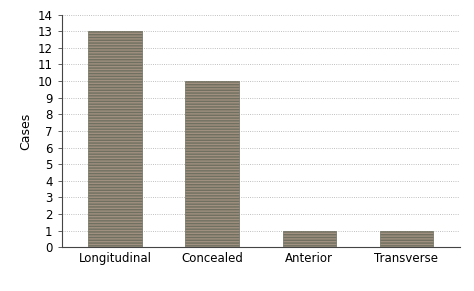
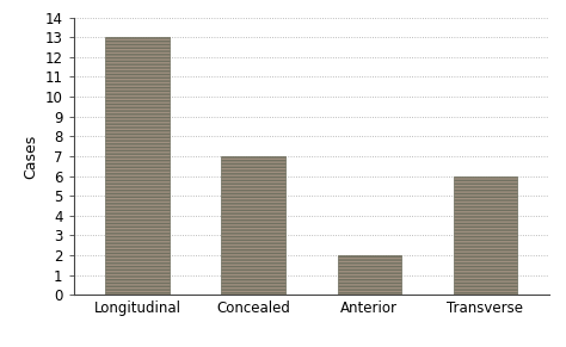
Concealed: 10 -> 7
Anterior: 1 -> 2
Transverse: 1 -> 6
